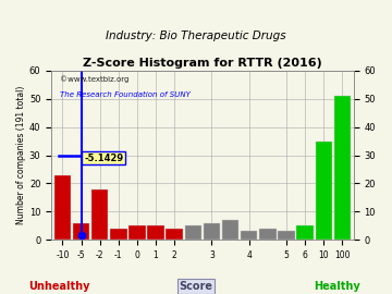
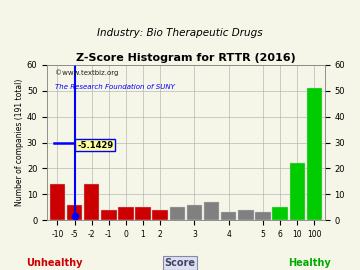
-10: 23 -> 14
-2: 18 -> 14
10: 35 -> 22
